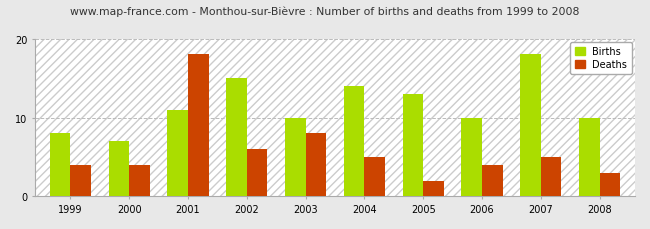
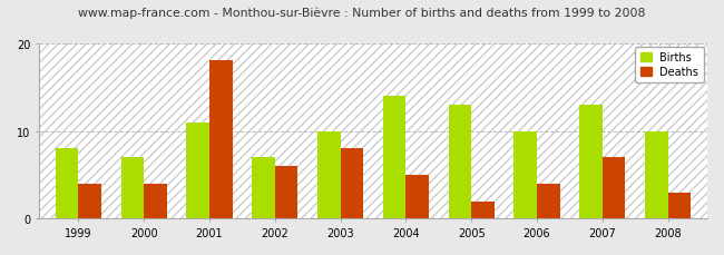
Births/2002: 15 -> 7
Births/2007: 18 -> 13
Deaths/2007: 5 -> 7
